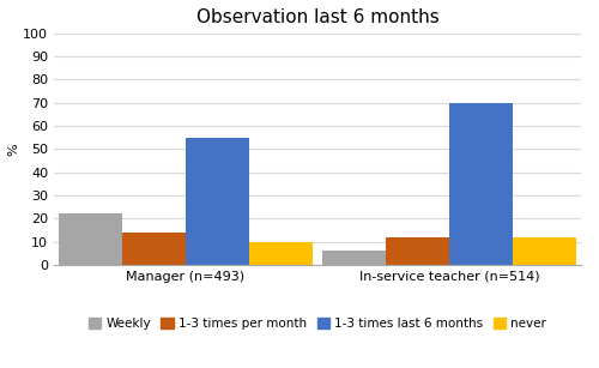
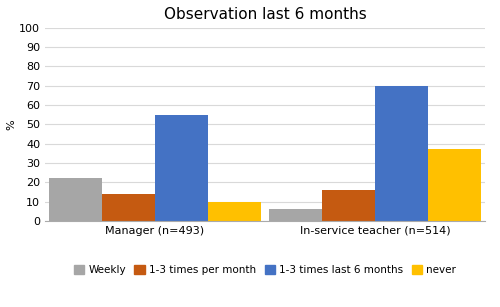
1-3 times per month/In-service teacher (n=514): 12 -> 16
never/In-service teacher (n=514): 12 -> 37
